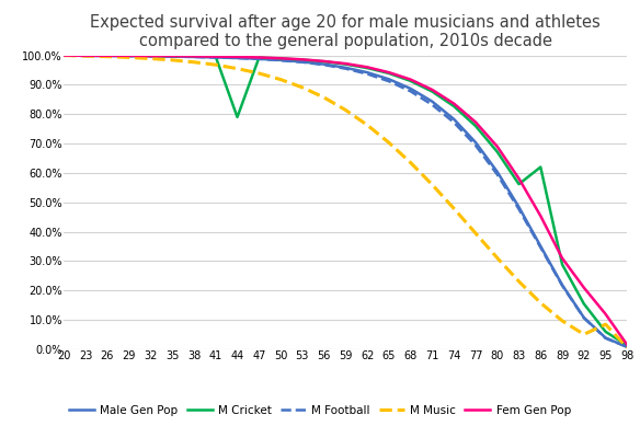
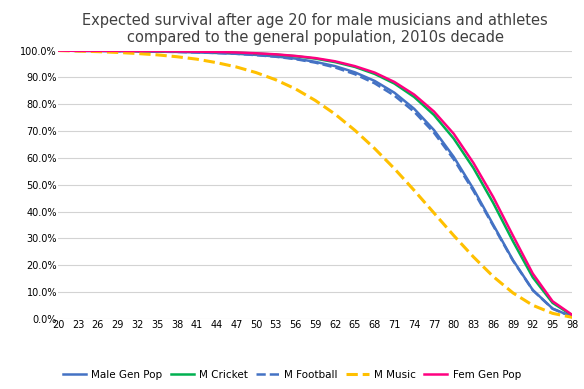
M Cricket/44: 79.0% -> 99.4%
M Cricket/86: 62.0% -> 43.2%
Fem Gen Pop/92: 21.0% -> 16.9%
M Music/95: 8.5% -> 2.1%
Fem Gen Pop/95: 12.0% -> 6.6%
